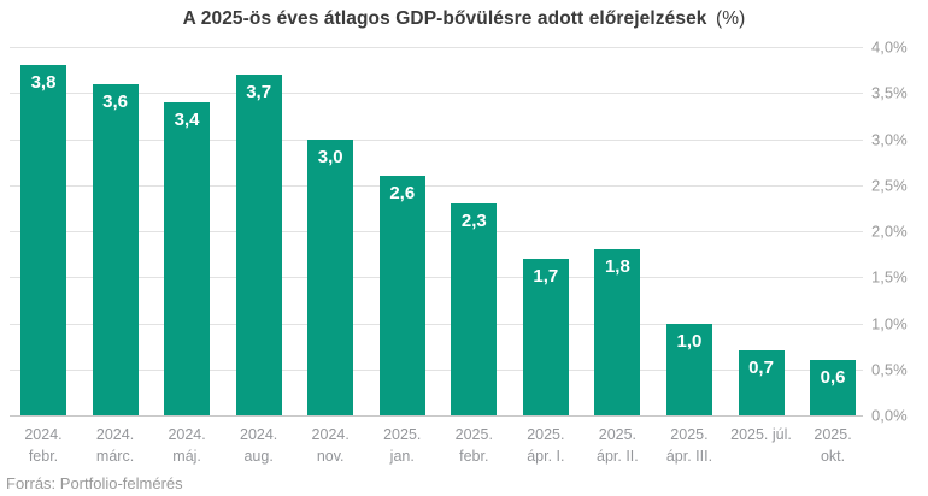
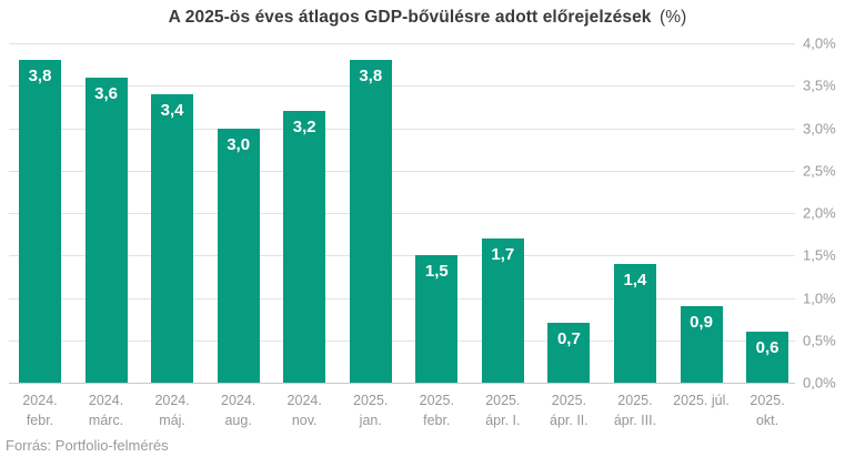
2024. aug.: 3,7 -> 3,0
2024. nov.: 3,0 -> 3,2
2025. jan.: 2,6 -> 3,8
2025. febr.: 2,3 -> 1,5
2025. ápr. II.: 1,8 -> 0,7
2025. ápr. III.: 1,0 -> 1,4
2025. júl.: 0,7 -> 0,9
